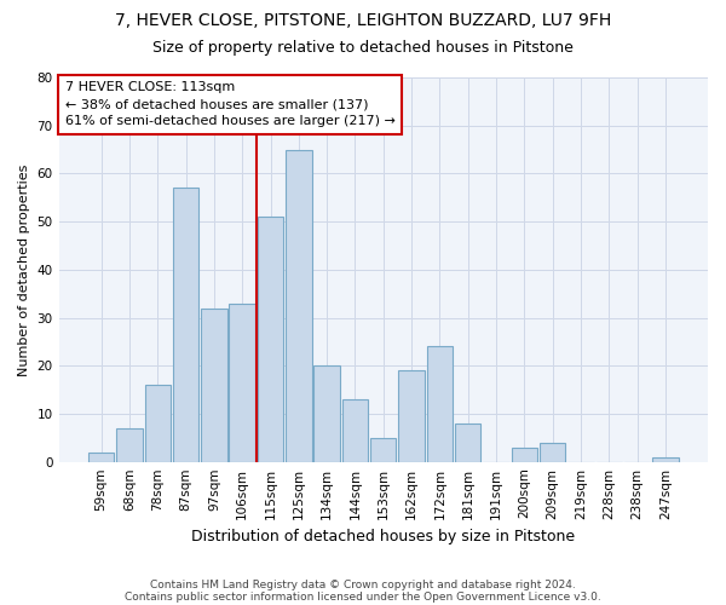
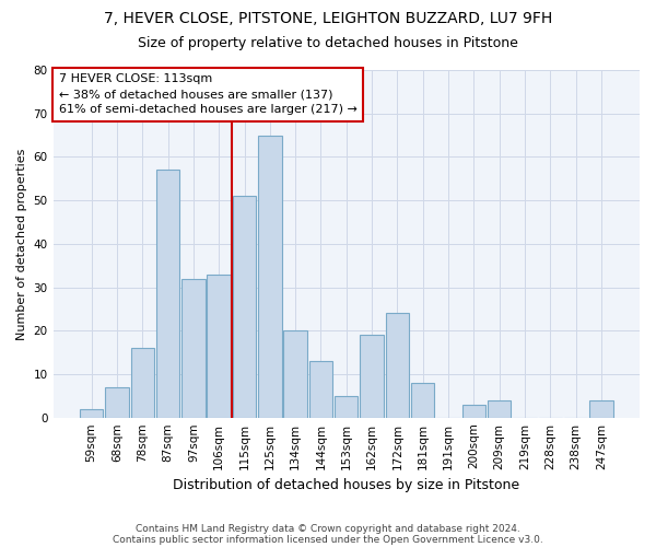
247sqm: 1 -> 4
